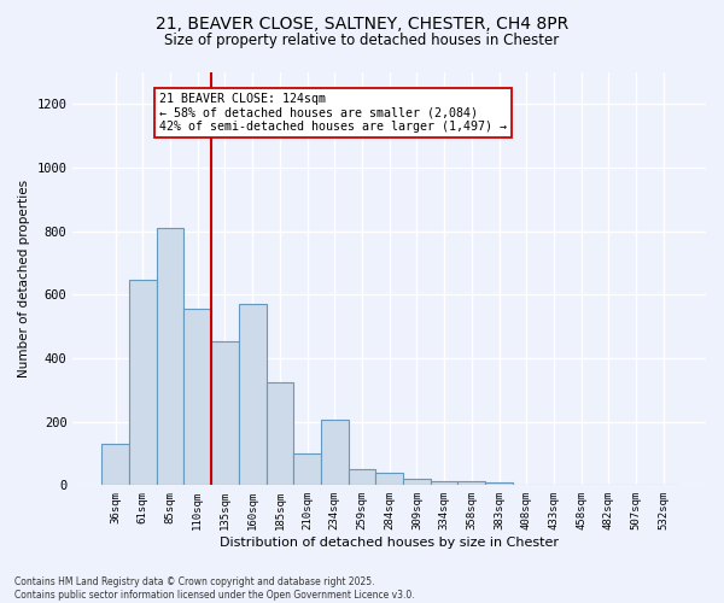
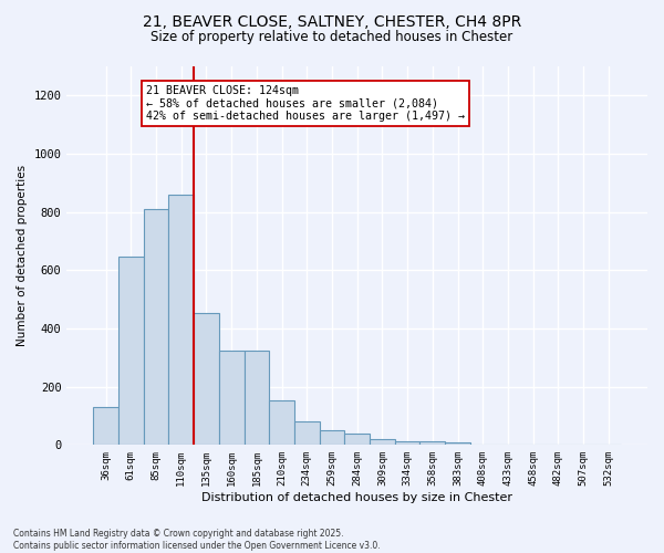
110sqm: 555 -> 860
160sqm: 570 -> 325
210sqm: 100 -> 155
234sqm: 205 -> 80
